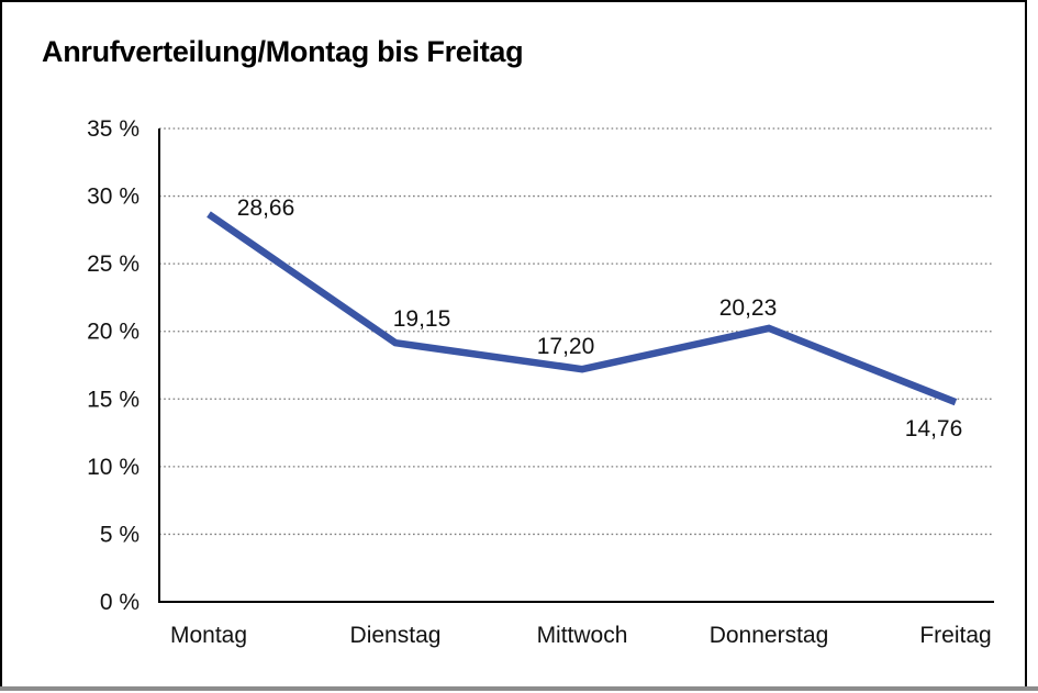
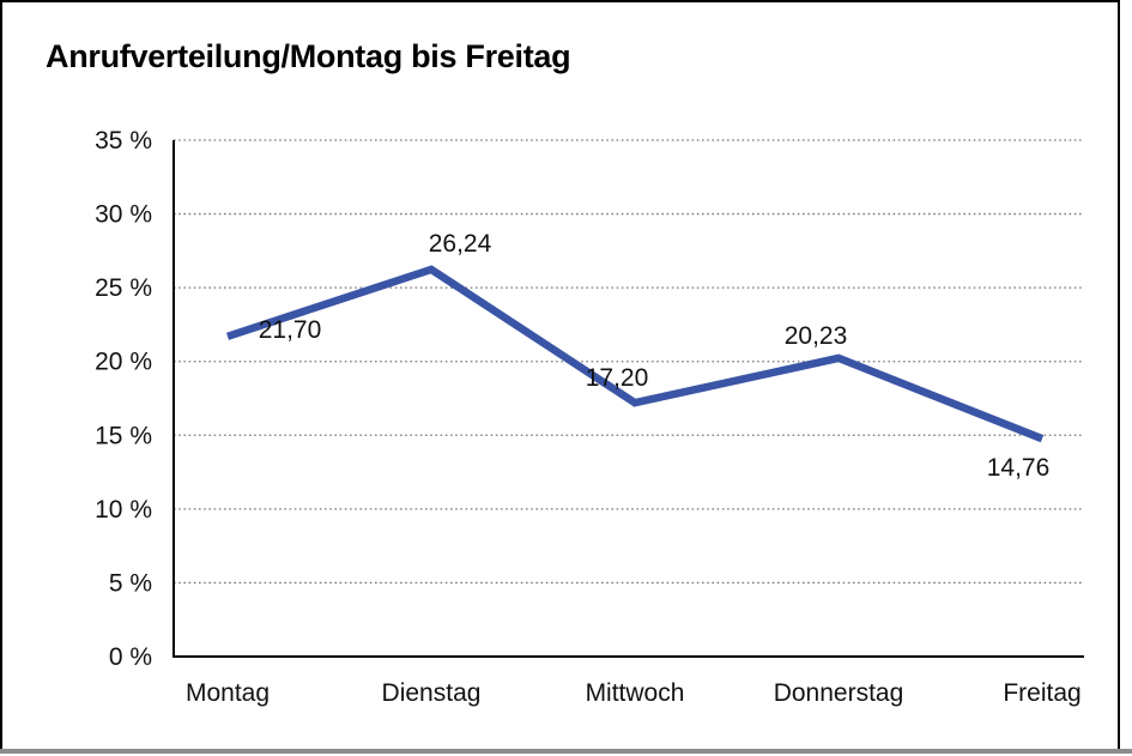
Montag: 28,66 -> 21,70
Dienstag: 19,15 -> 26,24
